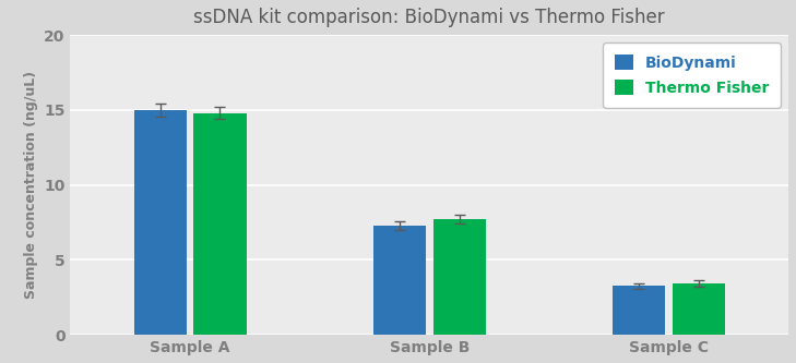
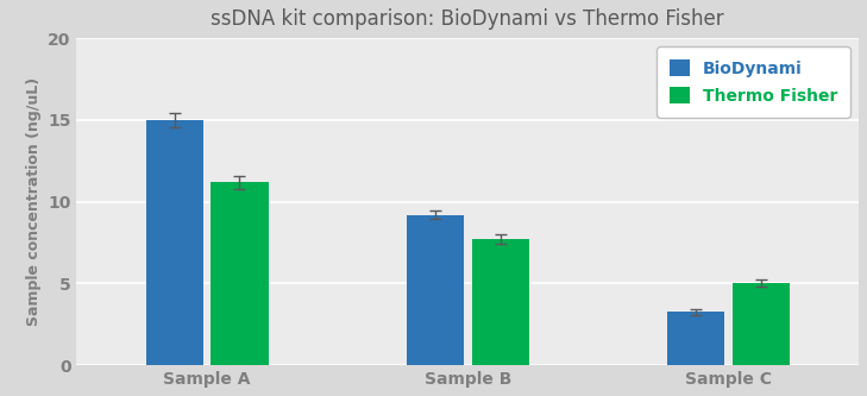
Thermo Fisher/Sample A: 14.8 -> 11.2
BioDynami/Sample B: 7.3 -> 9.2
Thermo Fisher/Sample C: 3.5 -> 5.0
